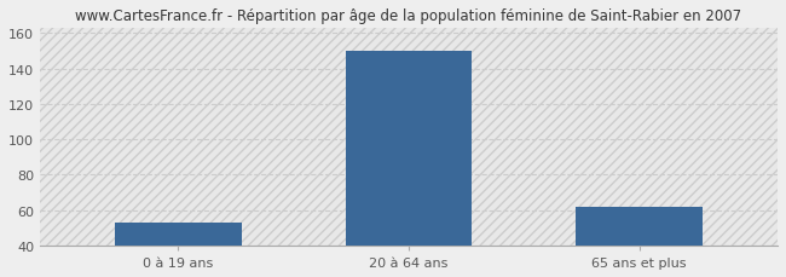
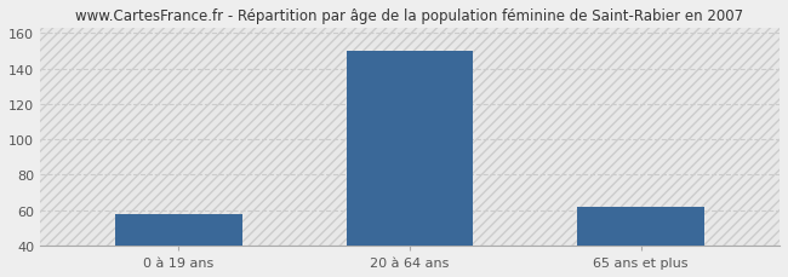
0 à 19 ans: 53 -> 58
